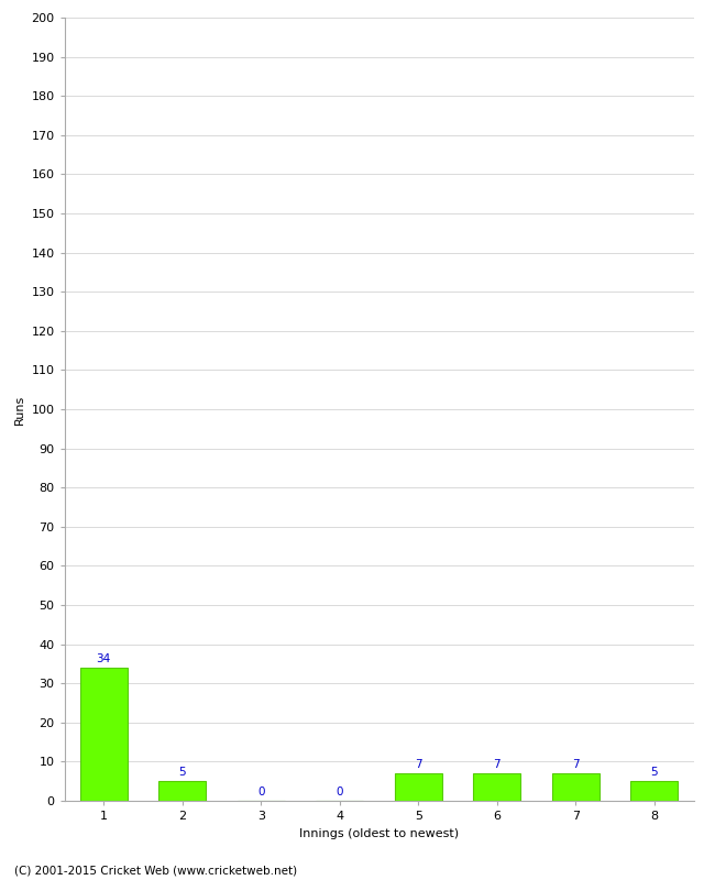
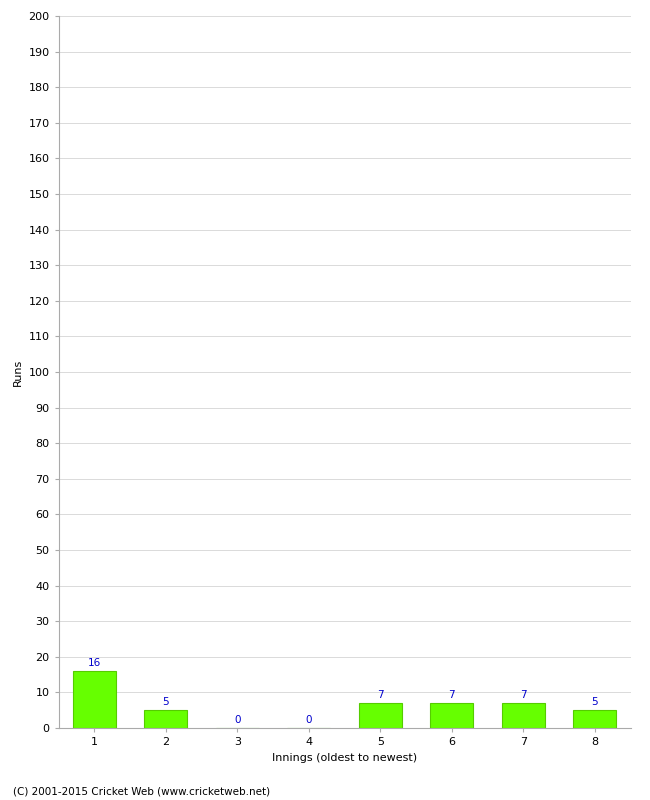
1: 34 -> 16
